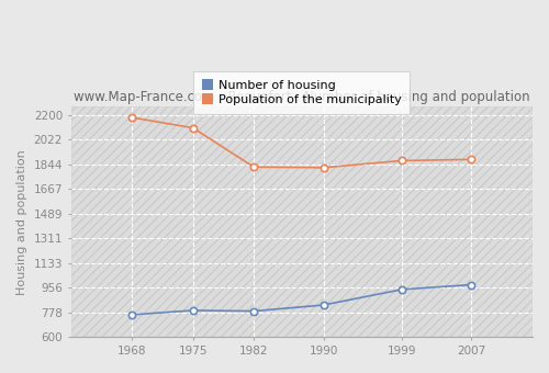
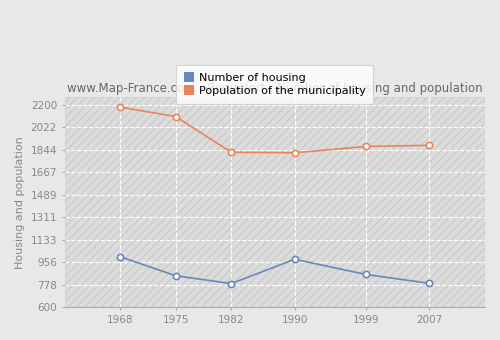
Number of housing/1968: 760 -> 1000
Number of housing/1975: 790 -> 850
Number of housing/1990: 830 -> 980
Number of housing/1999: 940 -> 860
Number of housing/2007: 980 -> 790
